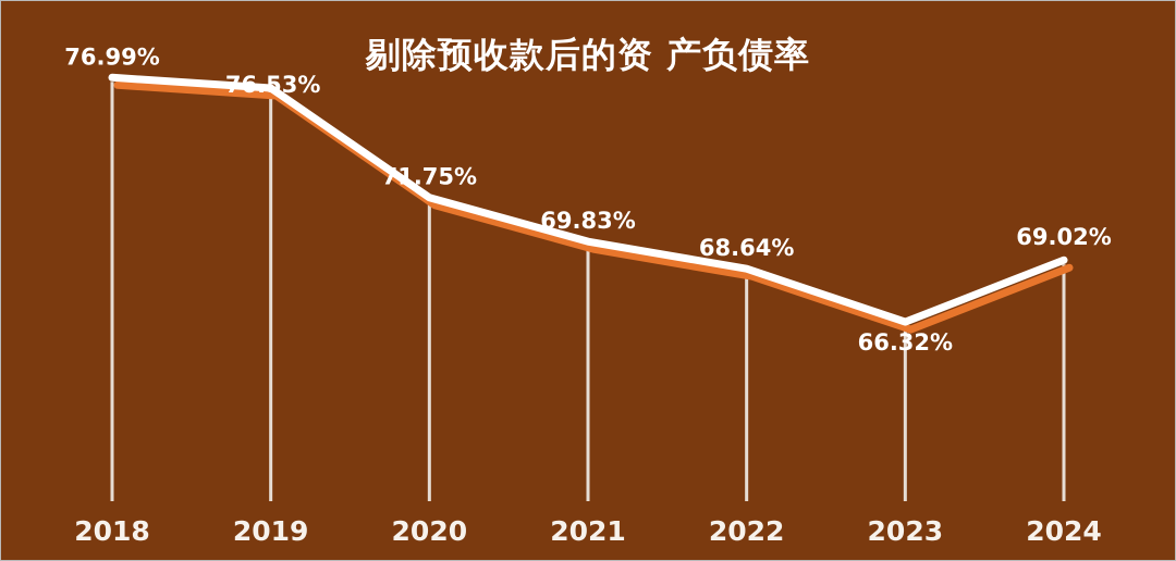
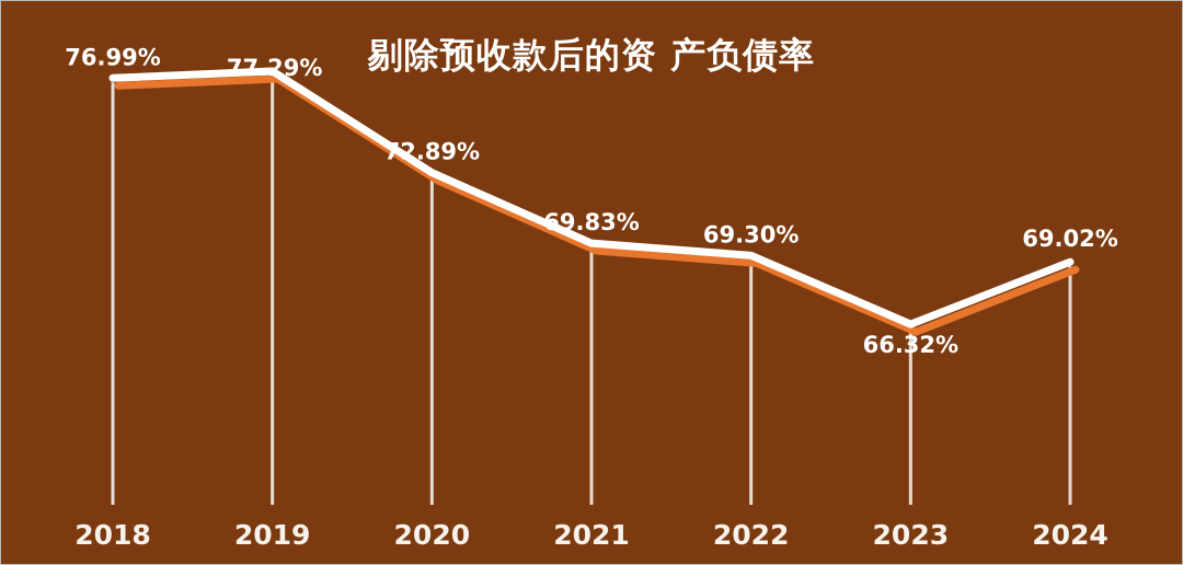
2019: 76.53% -> 77.29%
2020: 71.75% -> 72.89%
2022: 68.64% -> 69.30%
